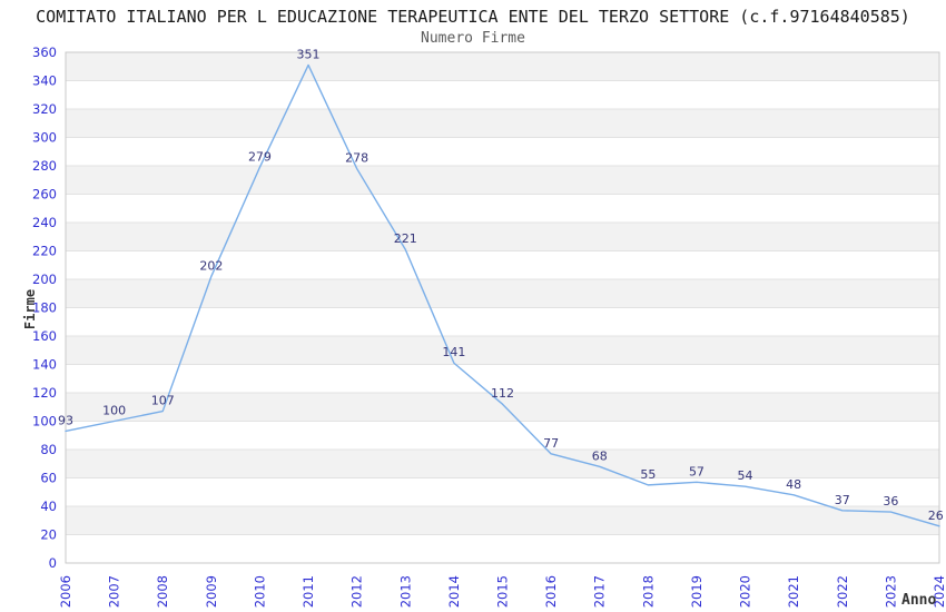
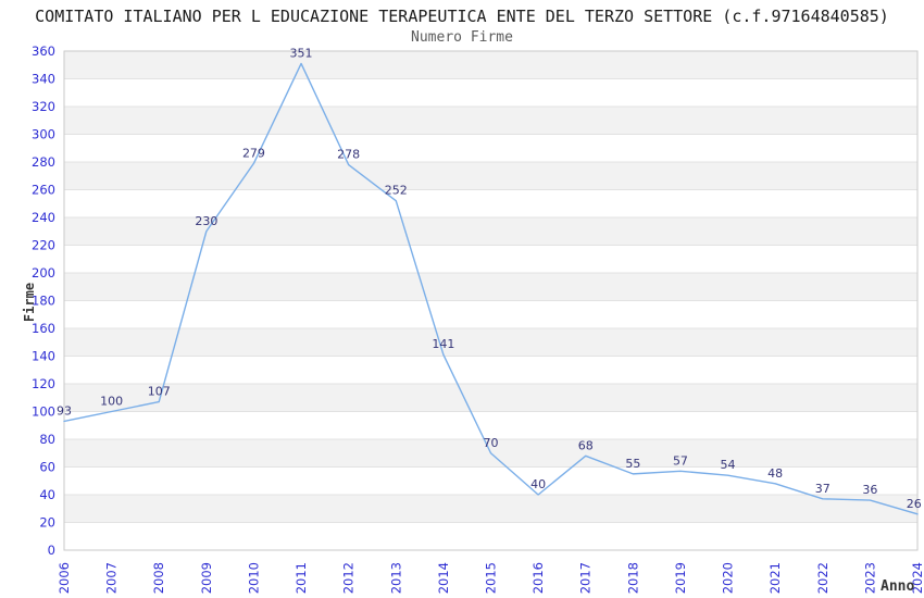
2009: 202 -> 230
2013: 221 -> 252
2015: 112 -> 70
2016: 77 -> 40
